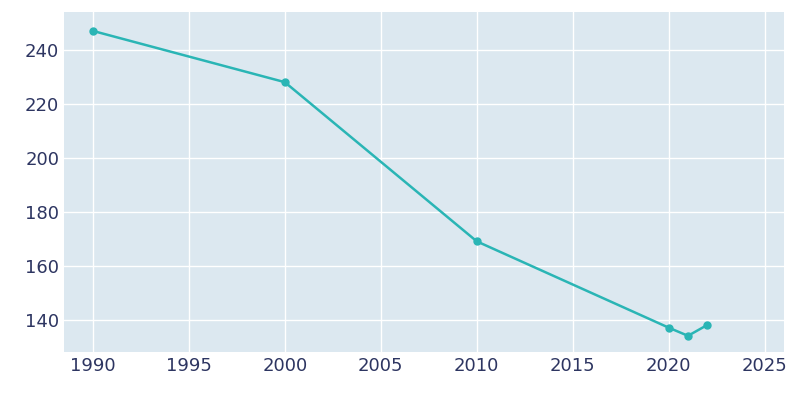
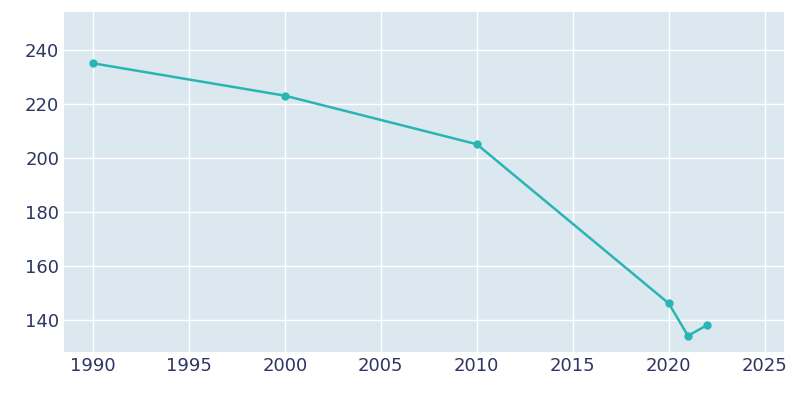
1990: 247 -> 235
2000: 228 -> 223
2010: 169 -> 205
2020: 137 -> 146
